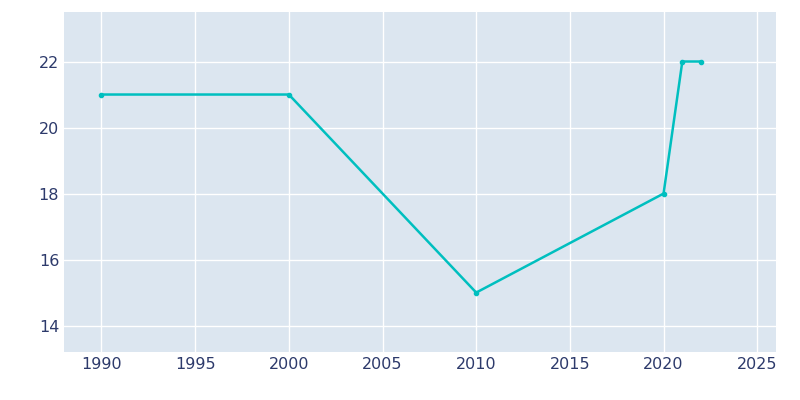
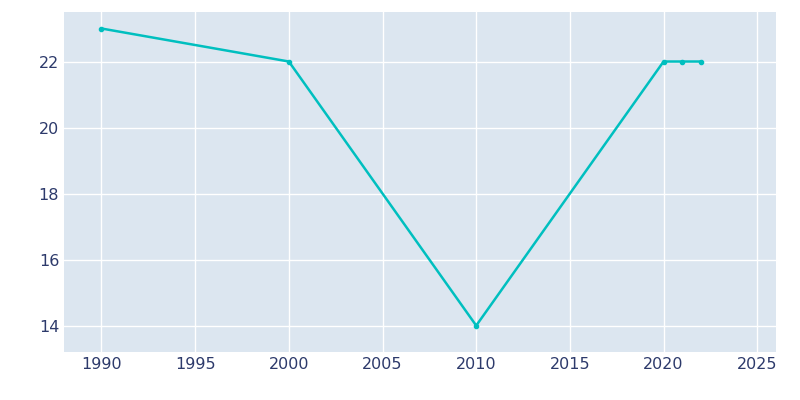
1990: 21 -> 23
2000: 21 -> 22
2010: 15 -> 14
2020: 18 -> 22
